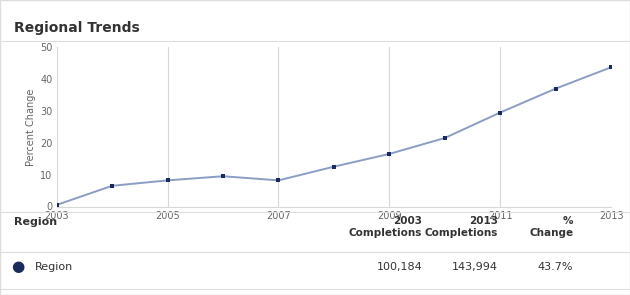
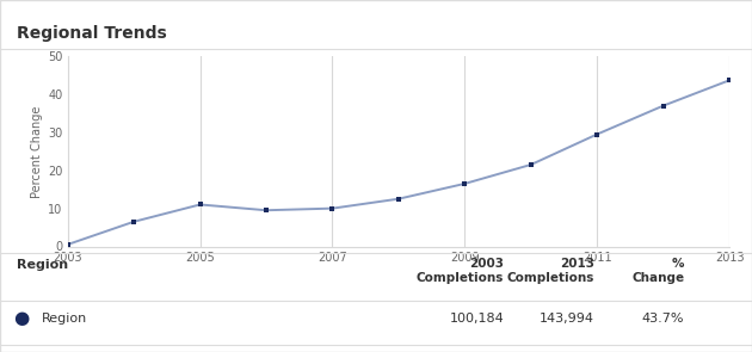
2005: 8.2 -> 11.0
2007: 8.2 -> 10.0
